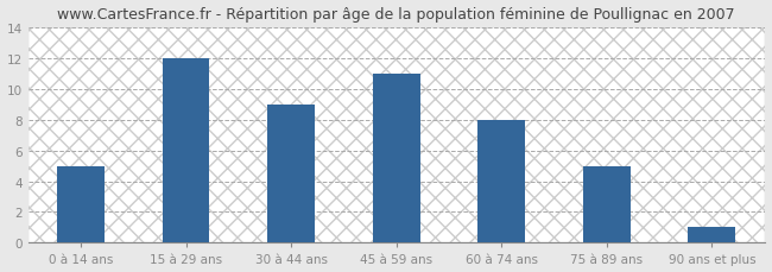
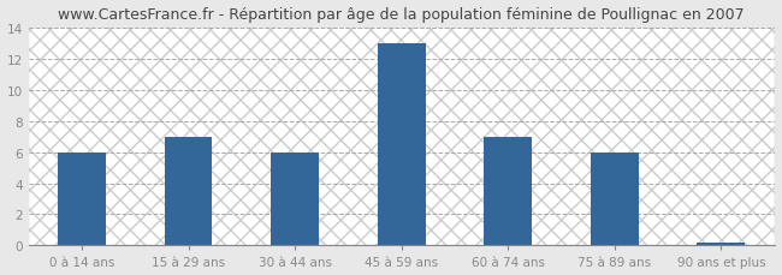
0 à 14 ans: 5.0 -> 6.0
15 à 29 ans: 12.0 -> 7.0
30 à 44 ans: 9.0 -> 6.0
45 à 59 ans: 11.0 -> 13.0
60 à 74 ans: 8.0 -> 7.0
75 à 89 ans: 5.0 -> 6.0
90 ans et plus: 1.0 -> 0.2
